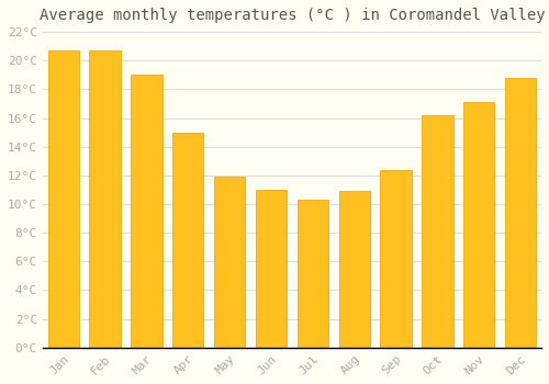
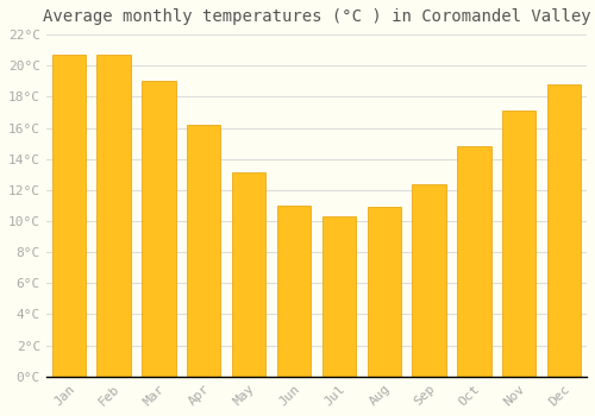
Apr: 15.0°C -> 16.2°C
May: 11.9°C -> 13.1°C
Oct: 16.2°C -> 14.8°C
